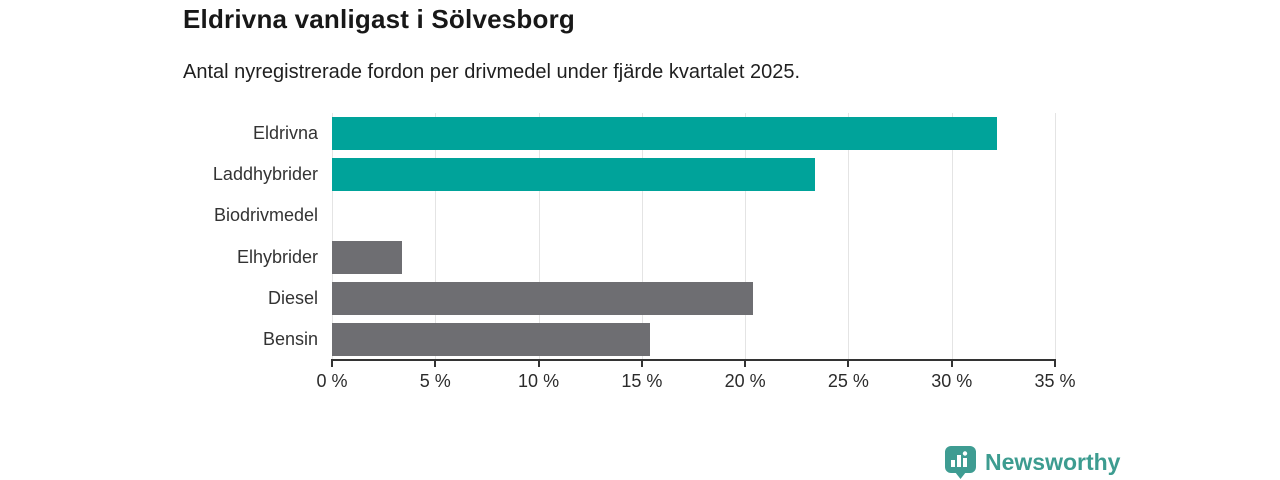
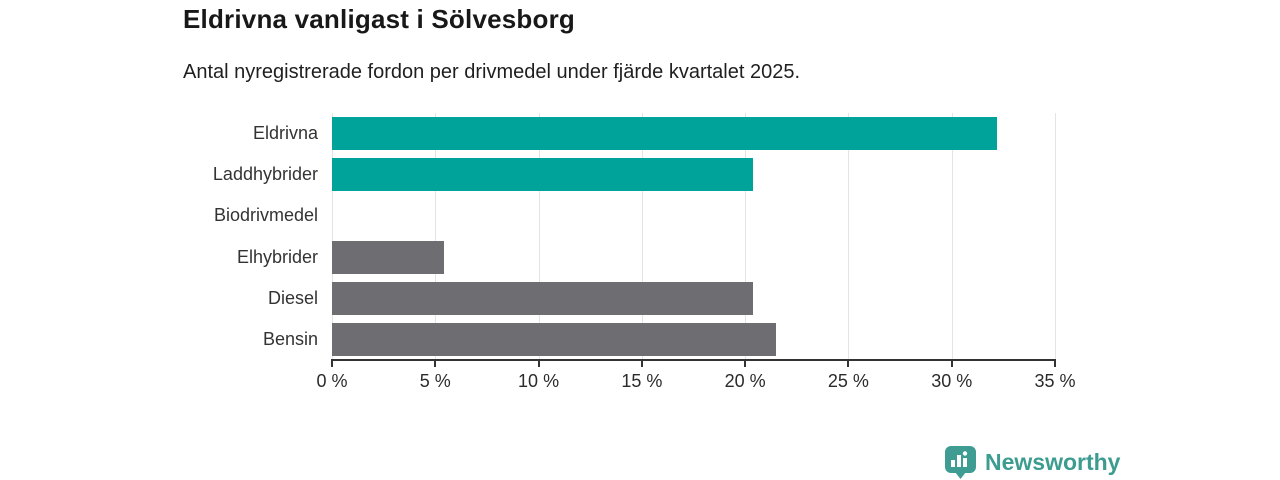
Laddhybrider: 23.4% -> 20.4%
Elhybrider: 3.4% -> 5.4%
Bensin: 15.4% -> 21.5%
